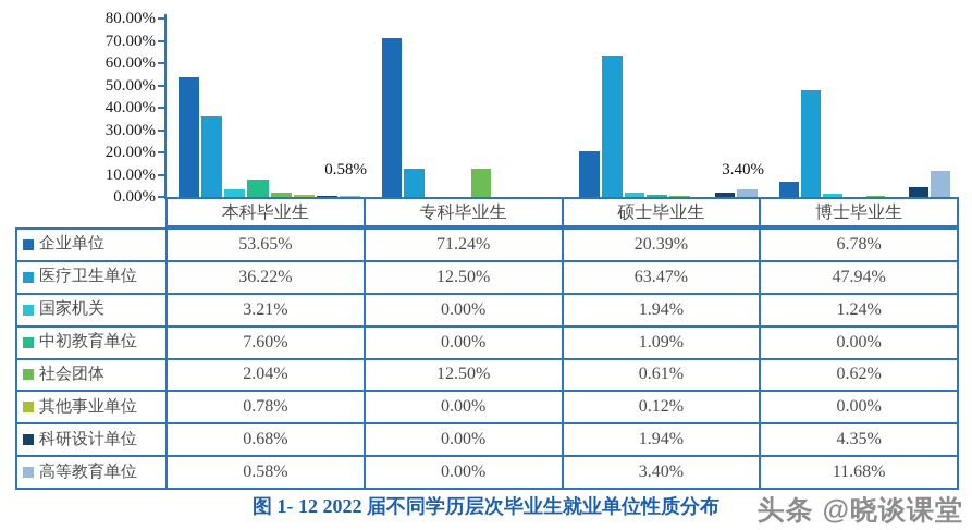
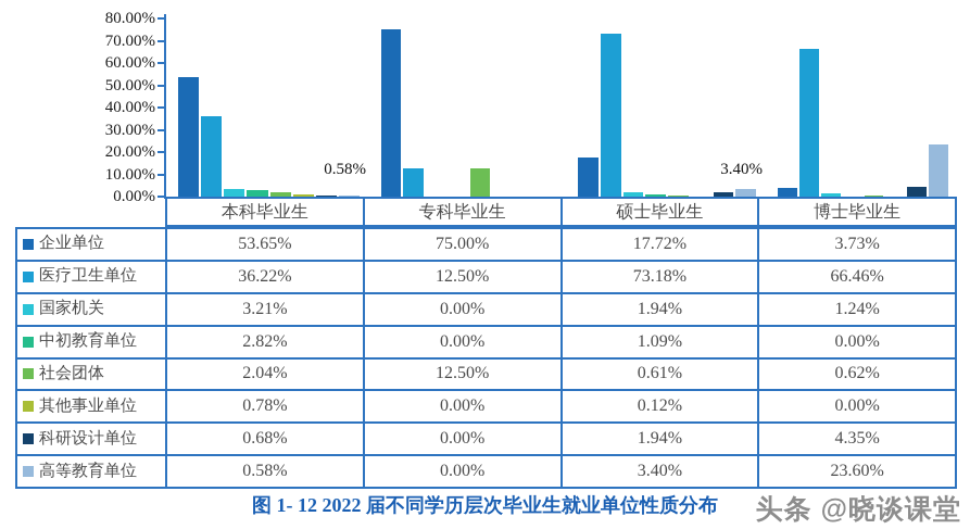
中初教育单位/本科毕业生: 7.60% -> 2.82%
企业单位/专科毕业生: 71.24% -> 75.00%
企业单位/硕士毕业生: 20.39% -> 17.72%
医疗卫生单位/硕士毕业生: 63.47% -> 73.18%
企业单位/博士毕业生: 6.78% -> 3.73%
医疗卫生单位/博士毕业生: 47.94% -> 66.46%
高等教育单位/博士毕业生: 11.68% -> 23.60%
